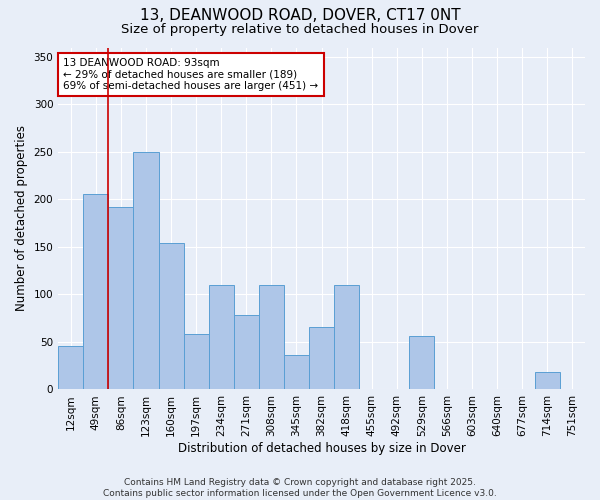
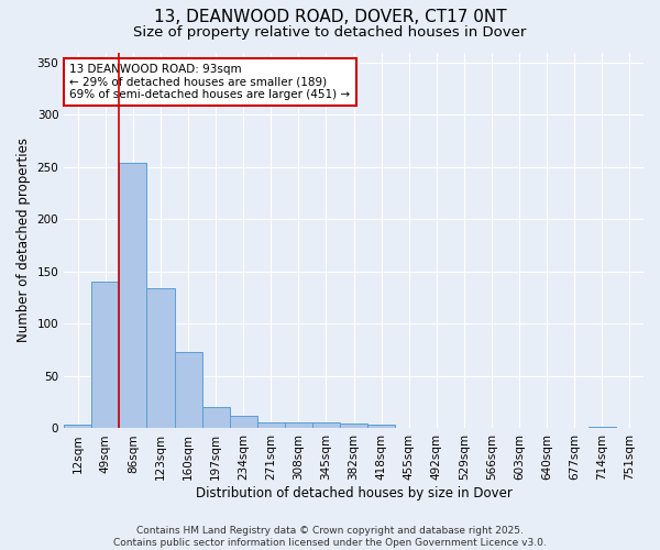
12sqm: 46 -> 4
49sqm: 206 -> 141
86sqm: 192 -> 254
123sqm: 250 -> 134
160sqm: 154 -> 73
197sqm: 58 -> 20
234sqm: 110 -> 12
271sqm: 78 -> 6
308sqm: 110 -> 6
345sqm: 36 -> 6
382sqm: 66 -> 5
418sqm: 110 -> 4
529sqm: 56 -> 1
714sqm: 18 -> 2
